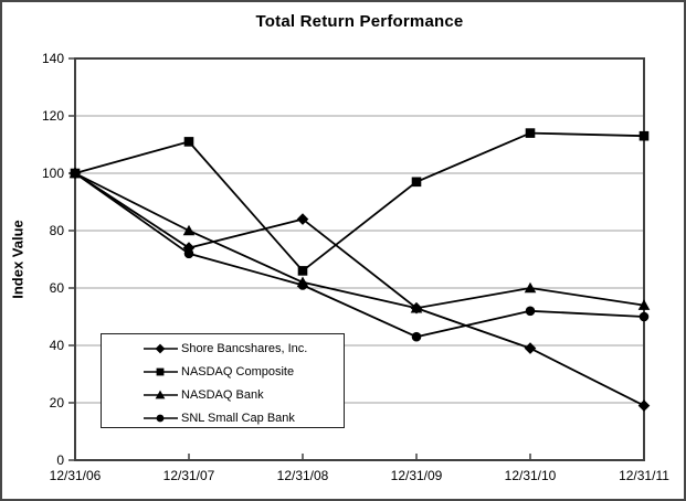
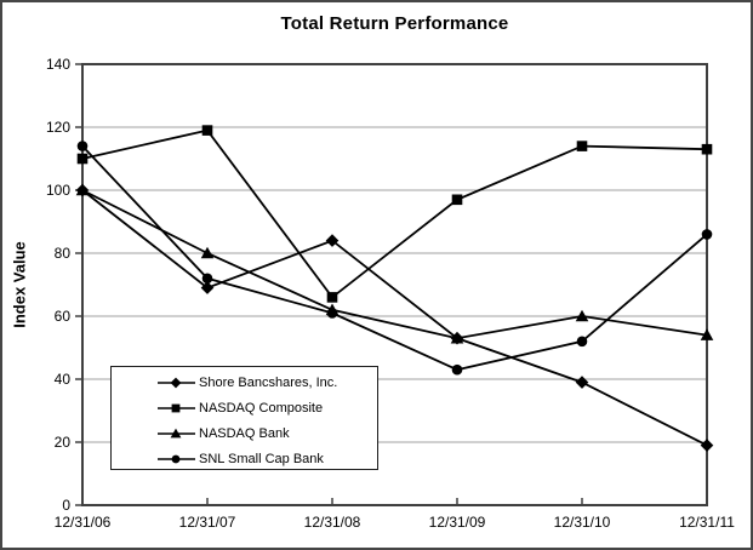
NASDAQ Composite/12/31/06: 100 -> 110
SNL Small Cap Bank/12/31/06: 100 -> 114
Shore Bancshares, Inc./12/31/07: 74 -> 69
NASDAQ Composite/12/31/07: 111 -> 119
SNL Small Cap Bank/12/31/11: 50 -> 86
